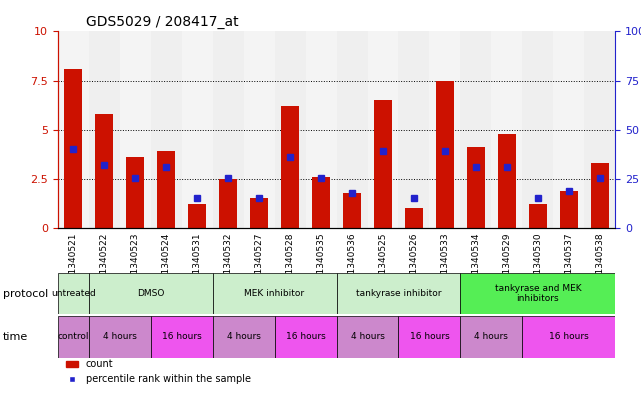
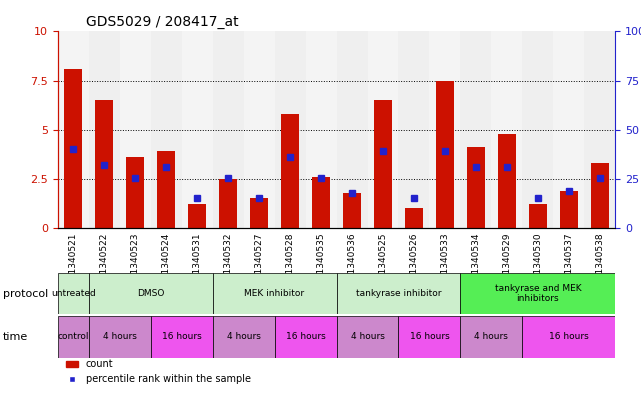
GSM1340522: 5.8 -> 6.5
GSM1340528: 6.2 -> 5.8
